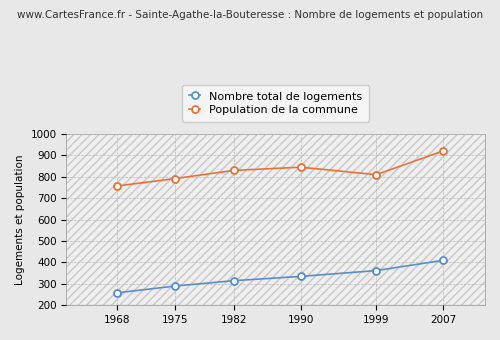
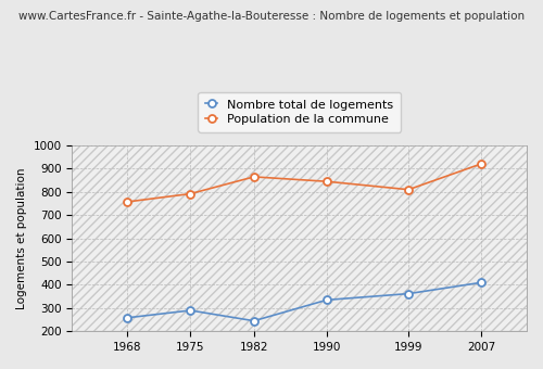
Nombre total de logements/1982: 315 -> 245
Population de la commune/1982: 830 -> 865
